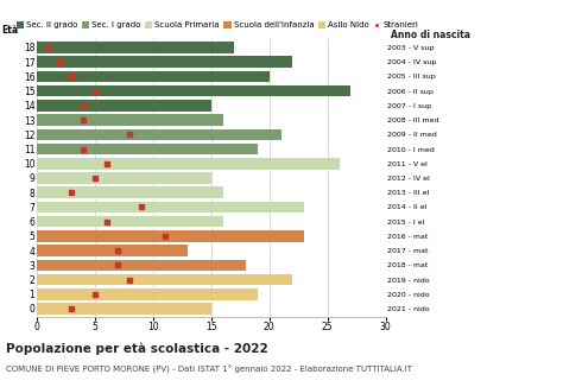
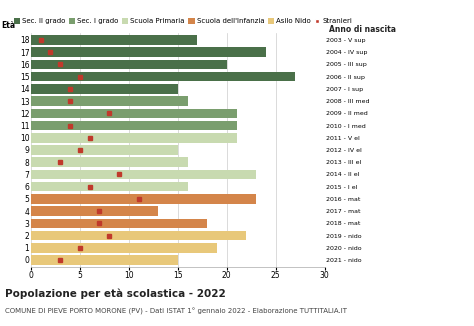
17: 22 -> 24
11: 19 -> 21
10: 26 -> 21
